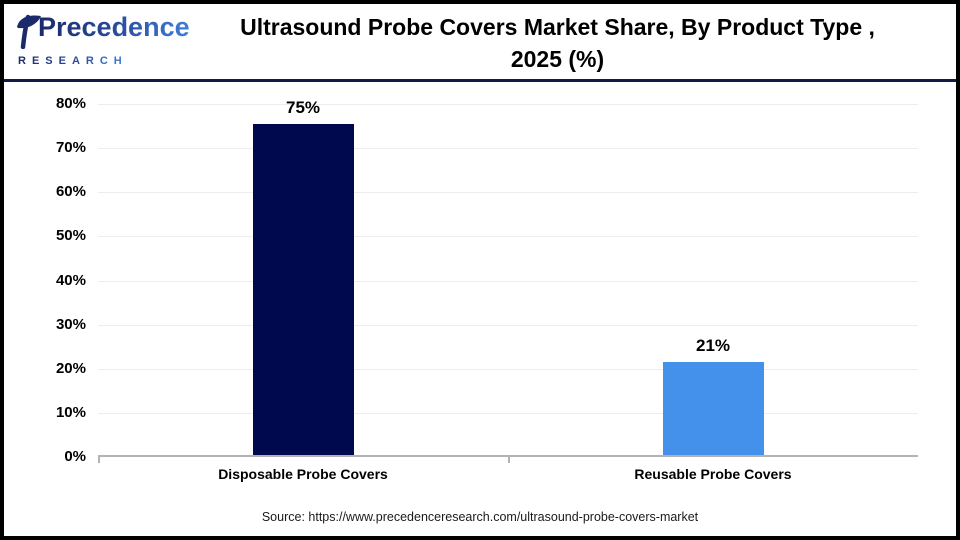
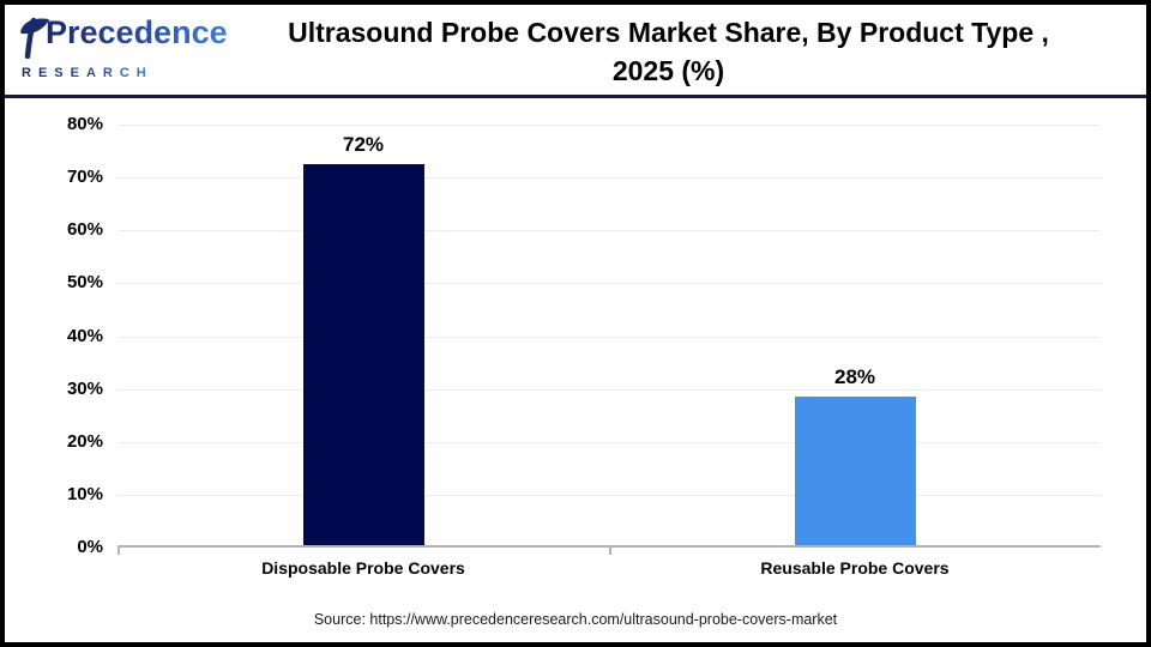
Disposable Probe Covers: 75% -> 72%
Reusable Probe Covers: 21% -> 28%
